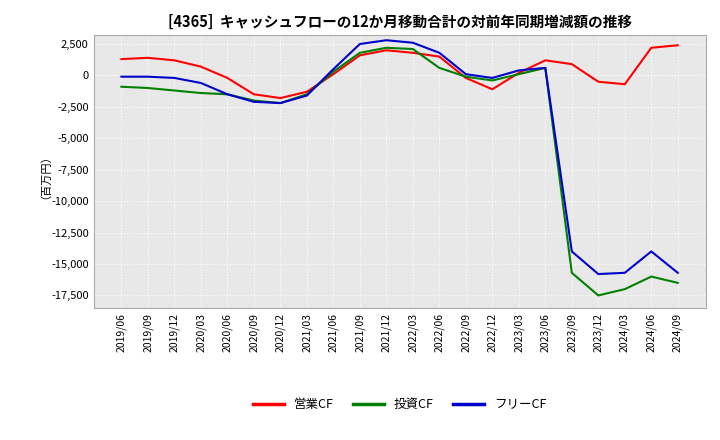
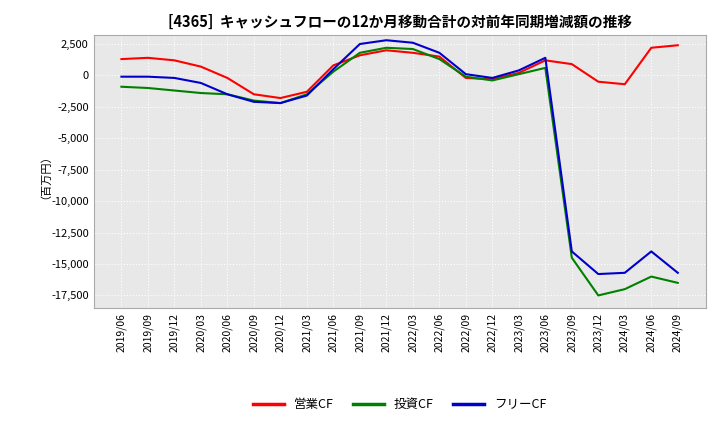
営業CF/2021/06: 100 -> 800
投資CF/2022/06: 600 -> 1,300
営業CF/2022/12: -1,100 -> -300
フリーCF/2023/06: 600 -> 1,400
投資CF/2023/09: -15,700 -> -14,500
